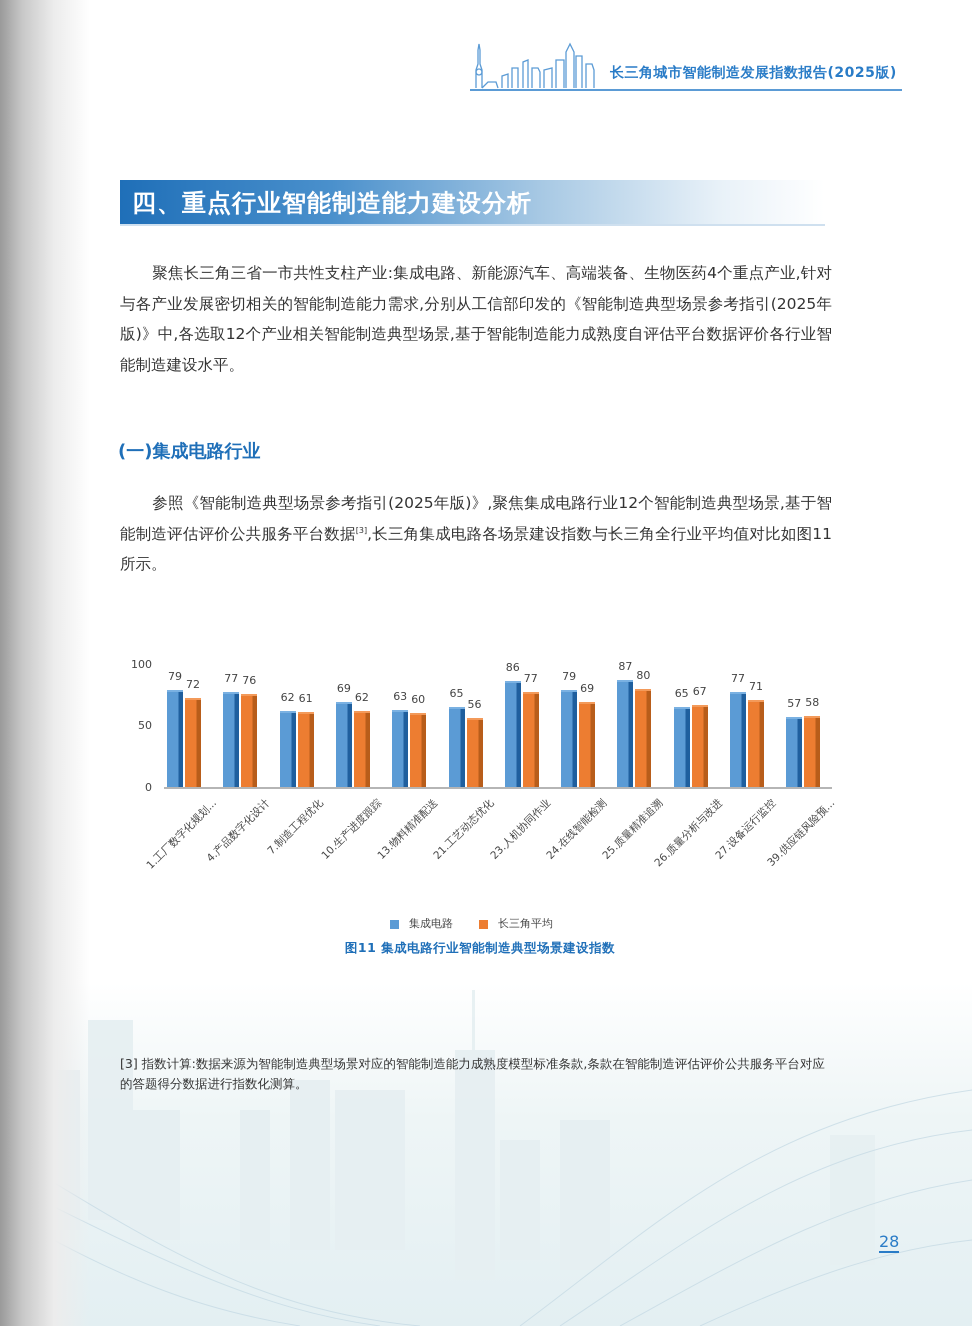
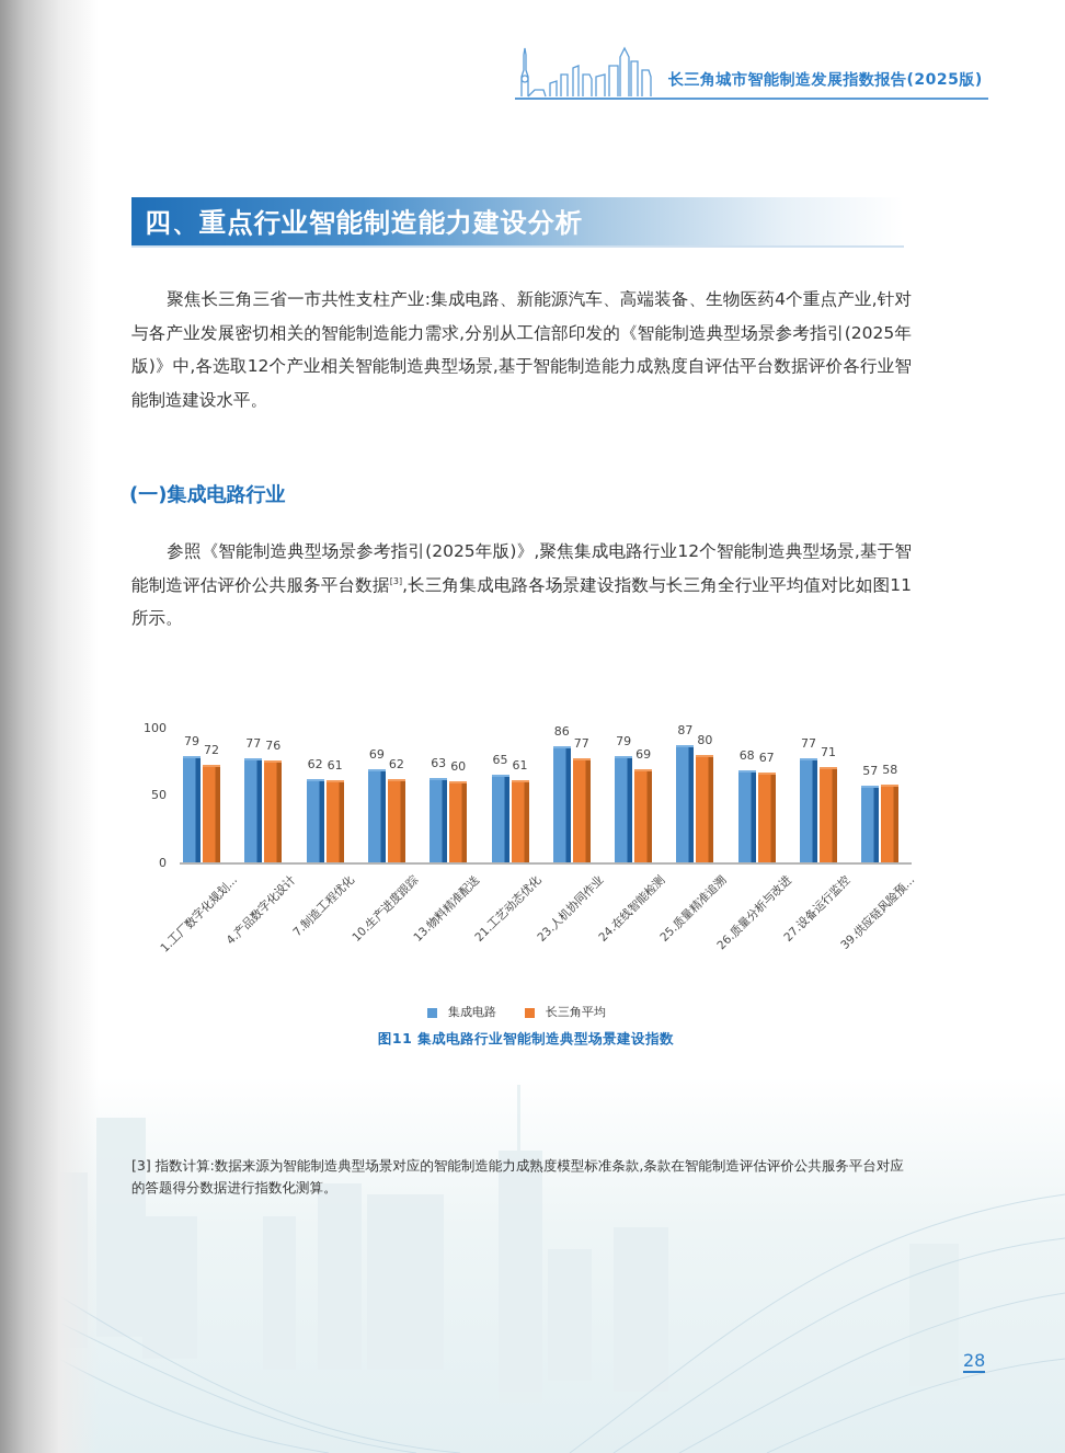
长三角平均/21.工艺动态优化: 56 -> 61
集成电路/26.质量分析与改进: 65 -> 68
